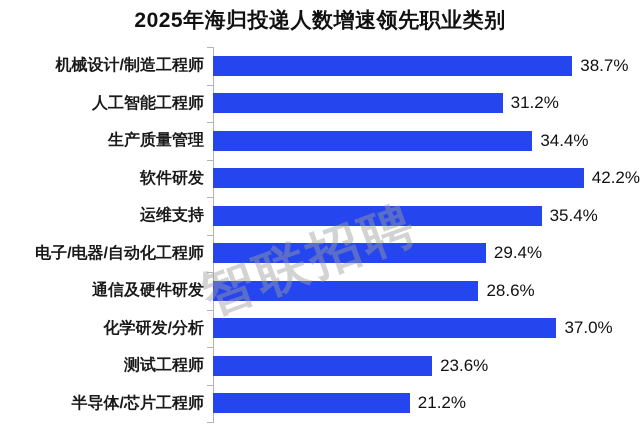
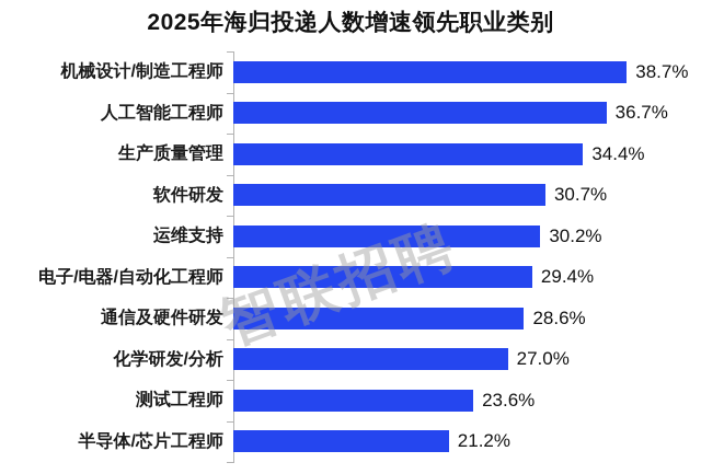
人工智能工程师: 31.2% -> 36.7%
软件研发: 42.2% -> 30.7%
运维支持: 35.4% -> 30.2%
化学研发/分析: 37.0% -> 27.0%
